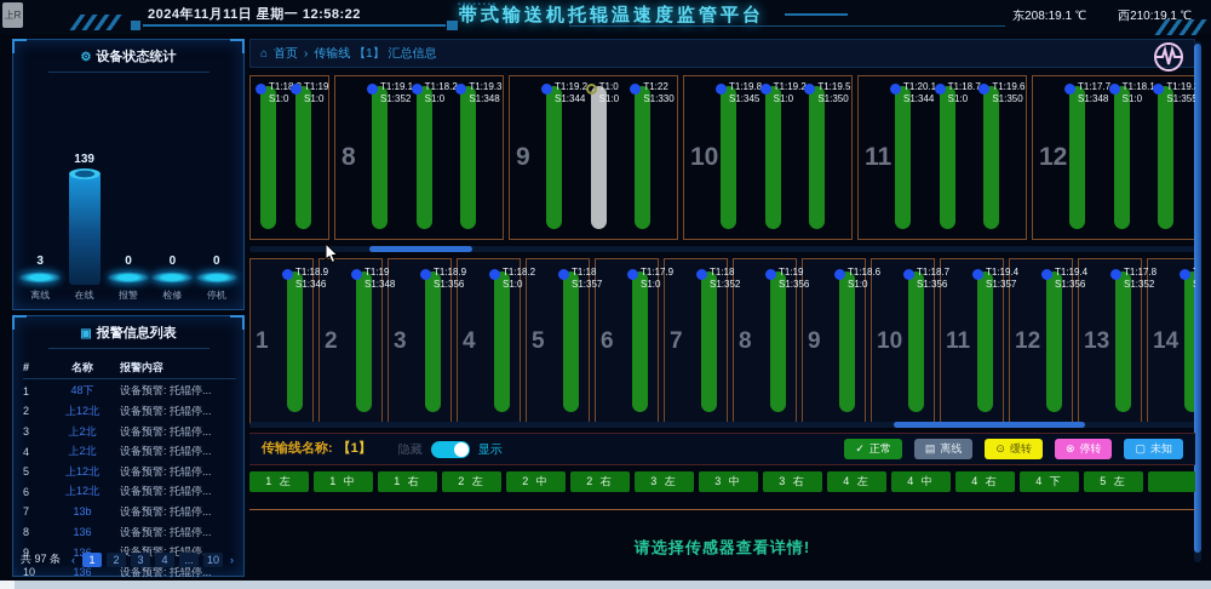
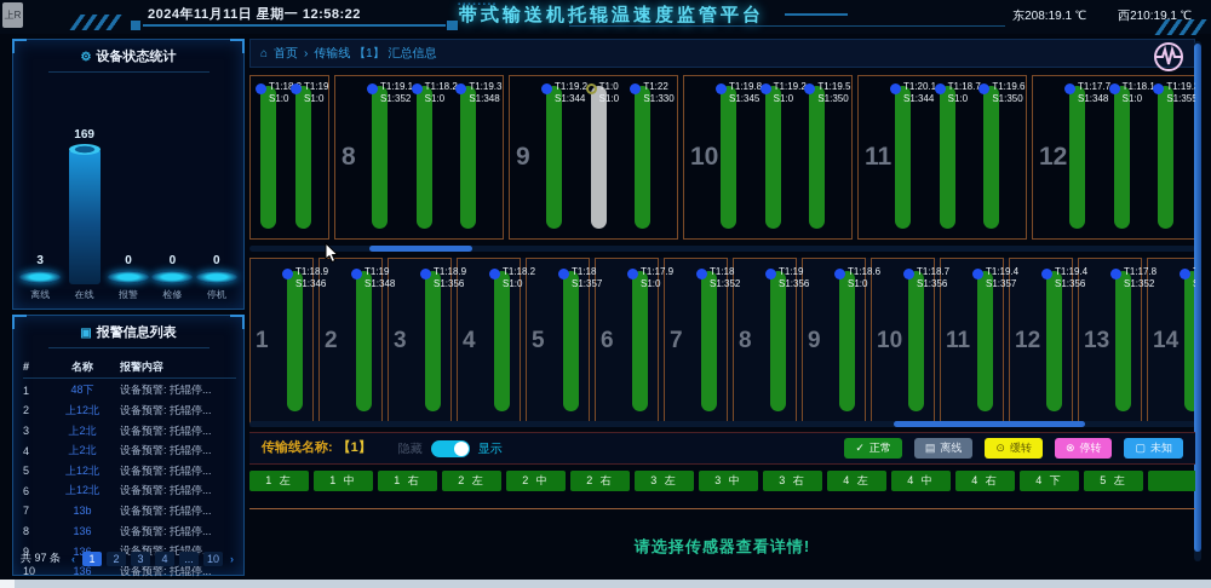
在线: 139 -> 169
